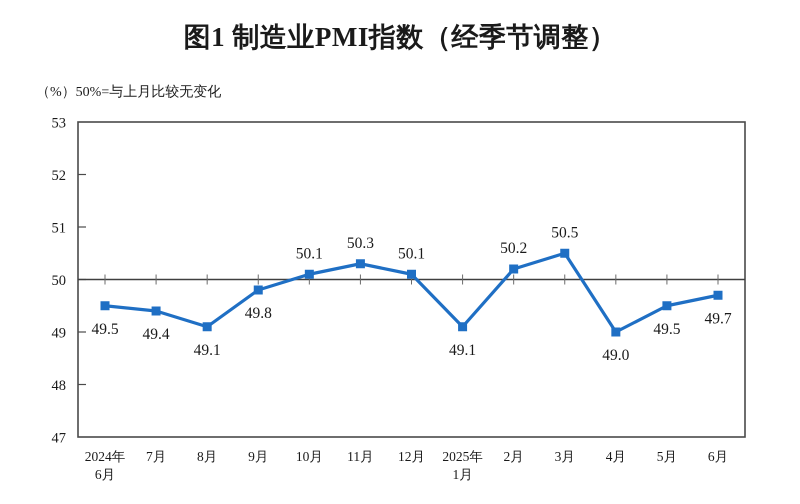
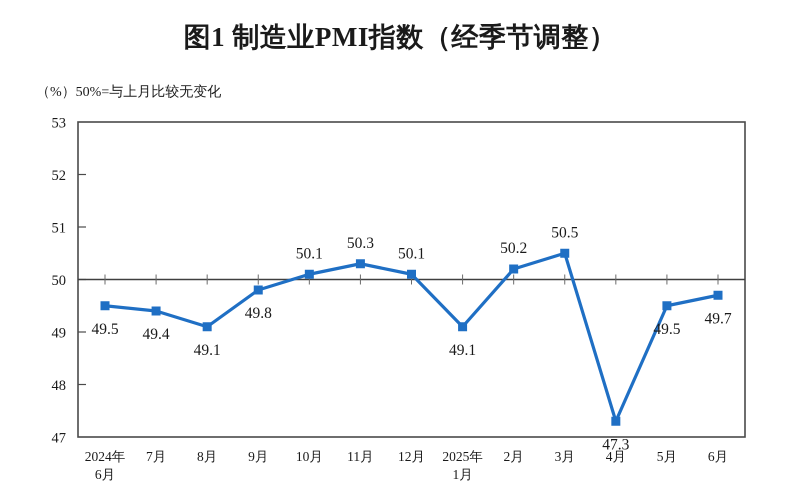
4月: 49.0 -> 47.3
